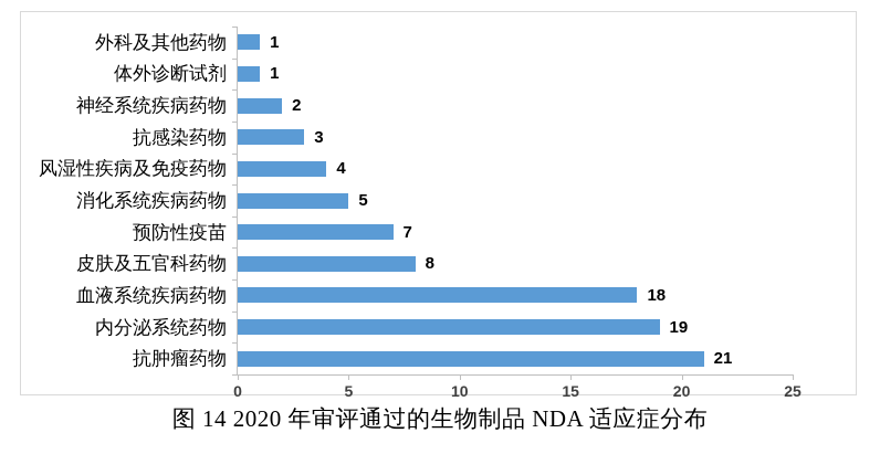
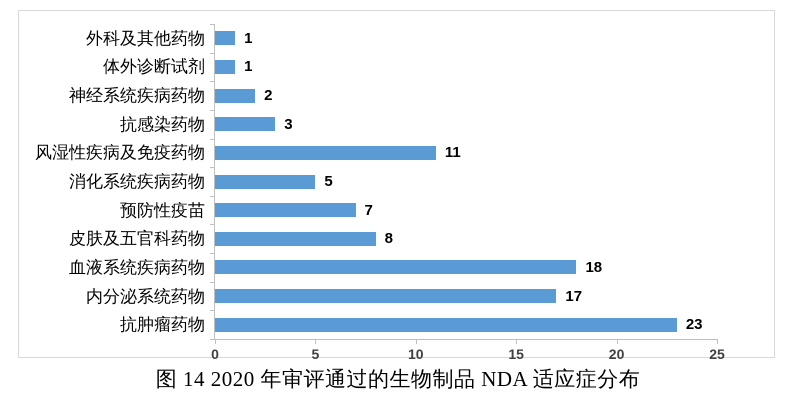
风湿性疾病及免疫药物: 4 -> 11
内分泌系统药物: 19 -> 17
抗肿瘤药物: 21 -> 23
